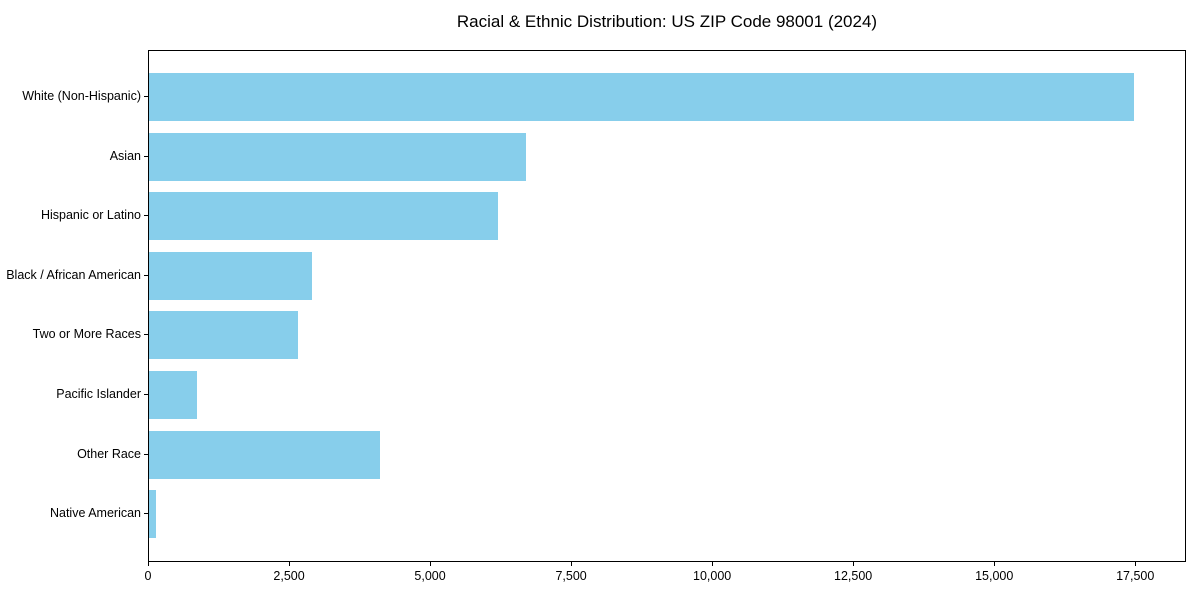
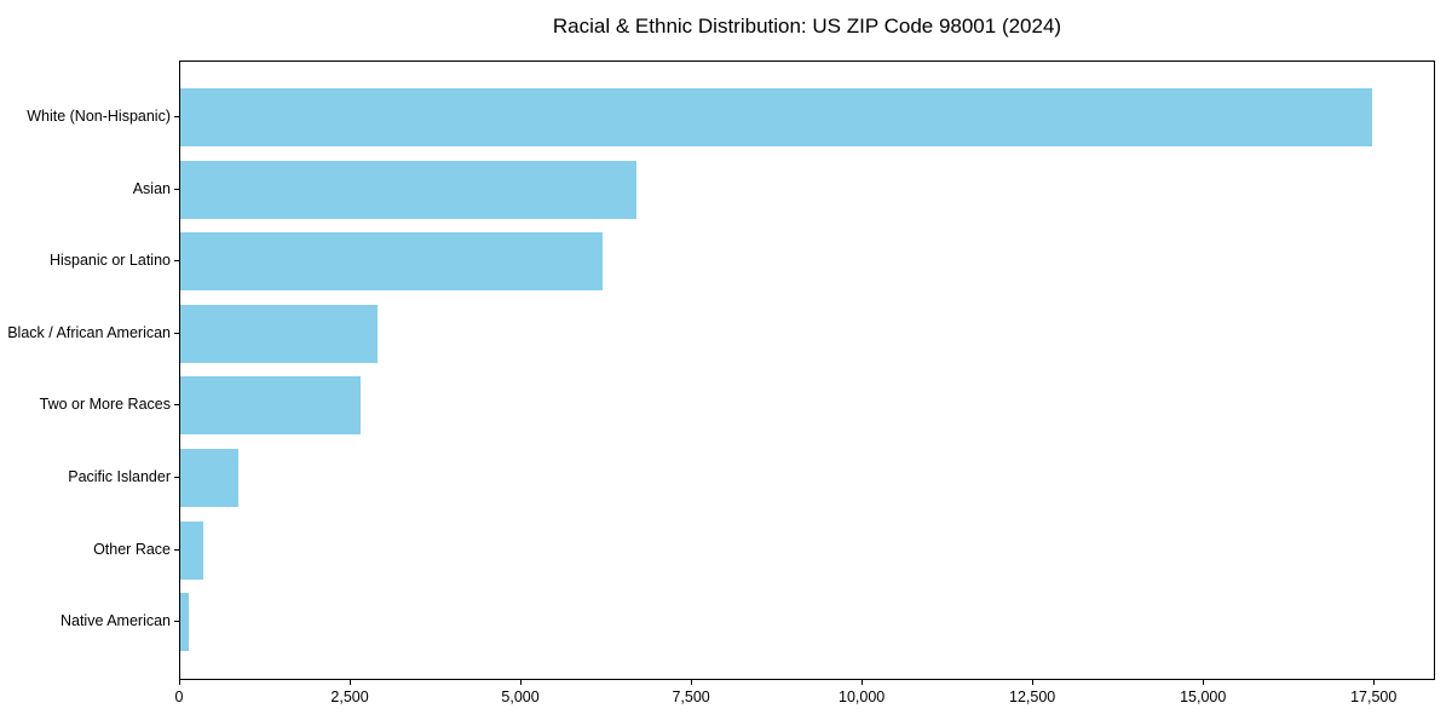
Other Race: 4100 -> 300
